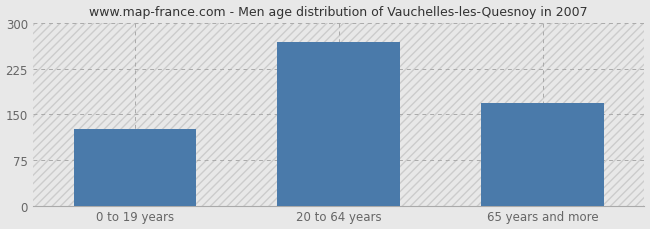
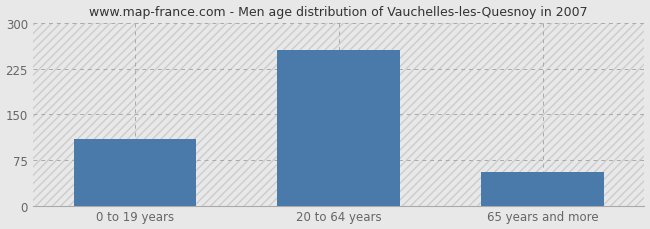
0 to 19 years: 126 -> 110
20 to 64 years: 268 -> 255
65 years and more: 168 -> 55
